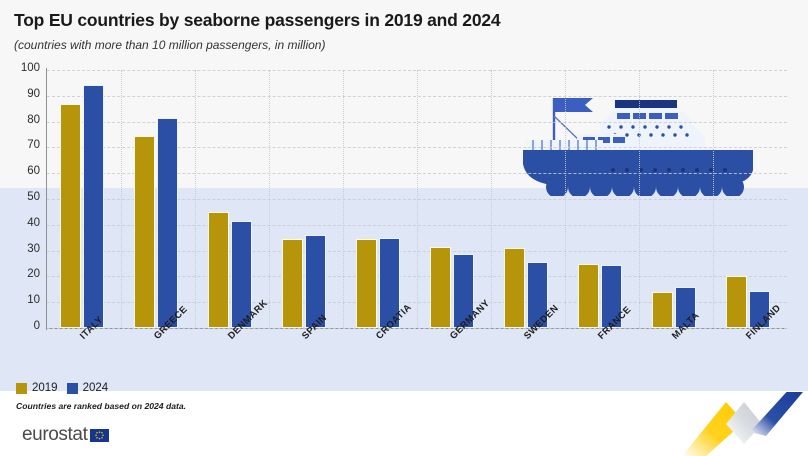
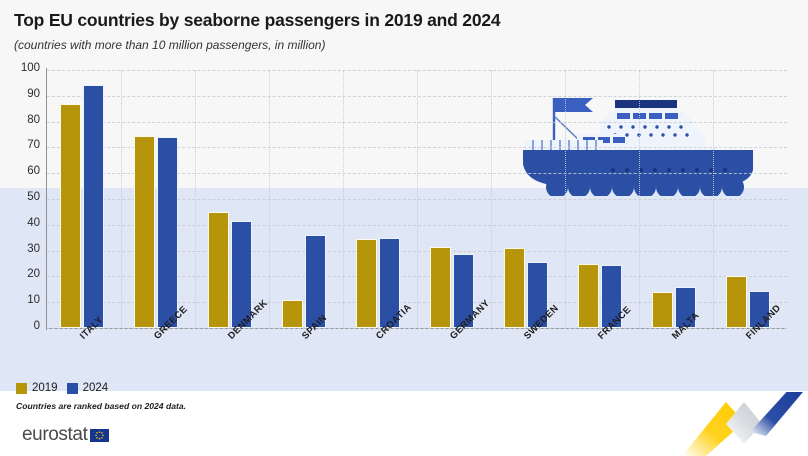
2024/GREECE: 82 -> 74
2019/SPAIN: 34 -> 11
